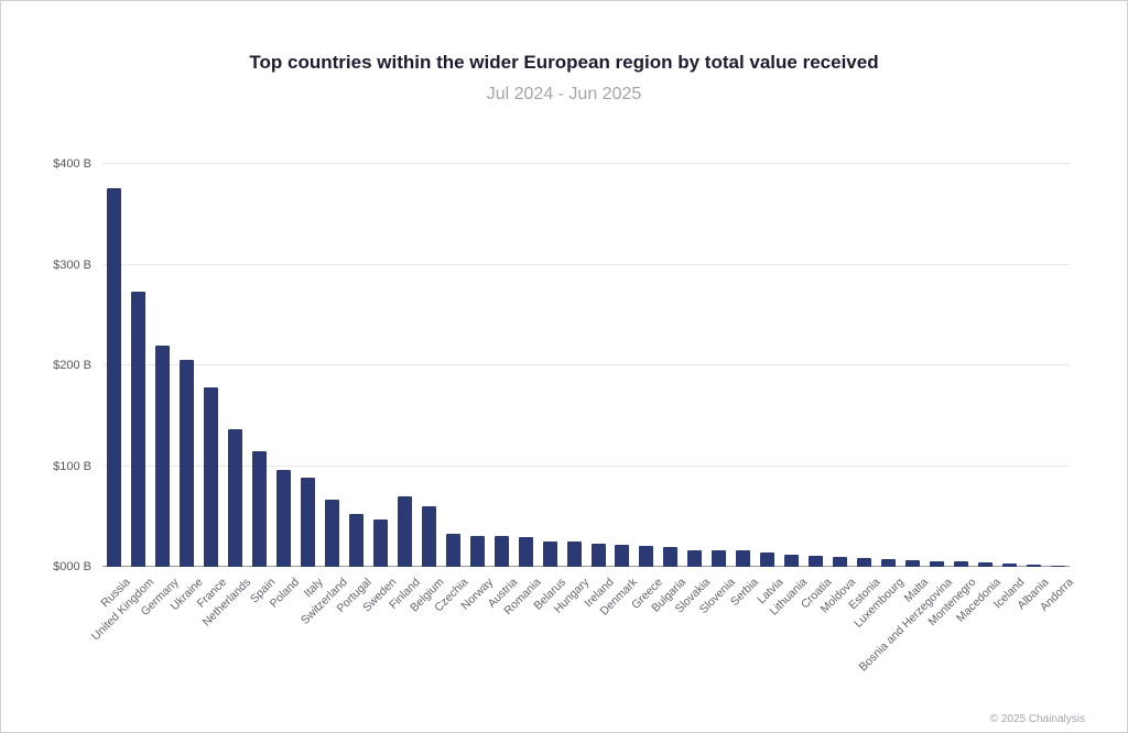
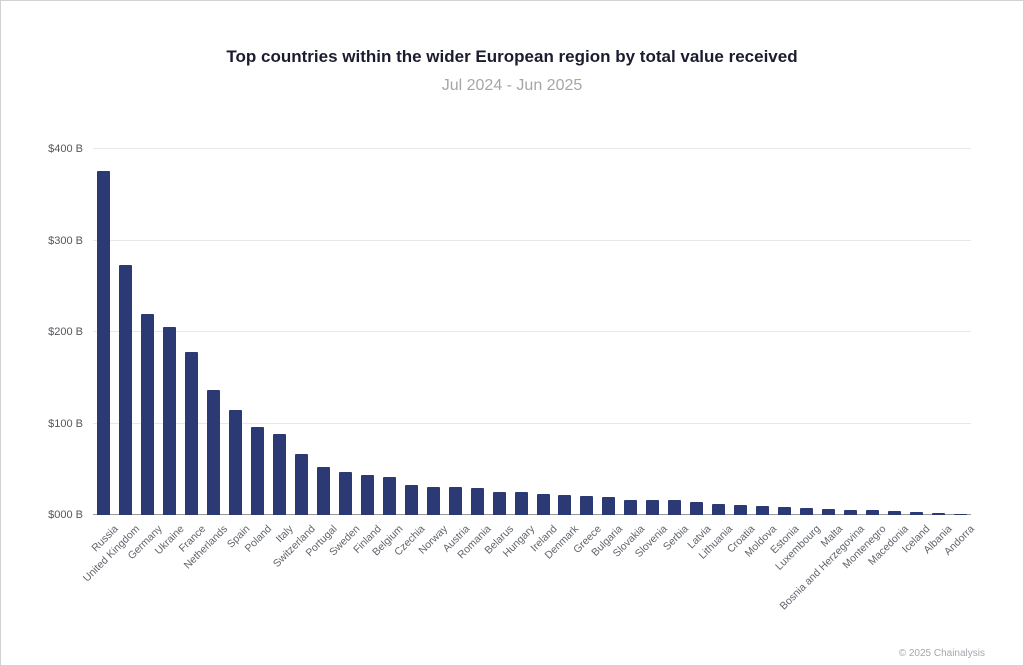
Finland: $70B -> $40B
Belgium: $60B -> $40B
